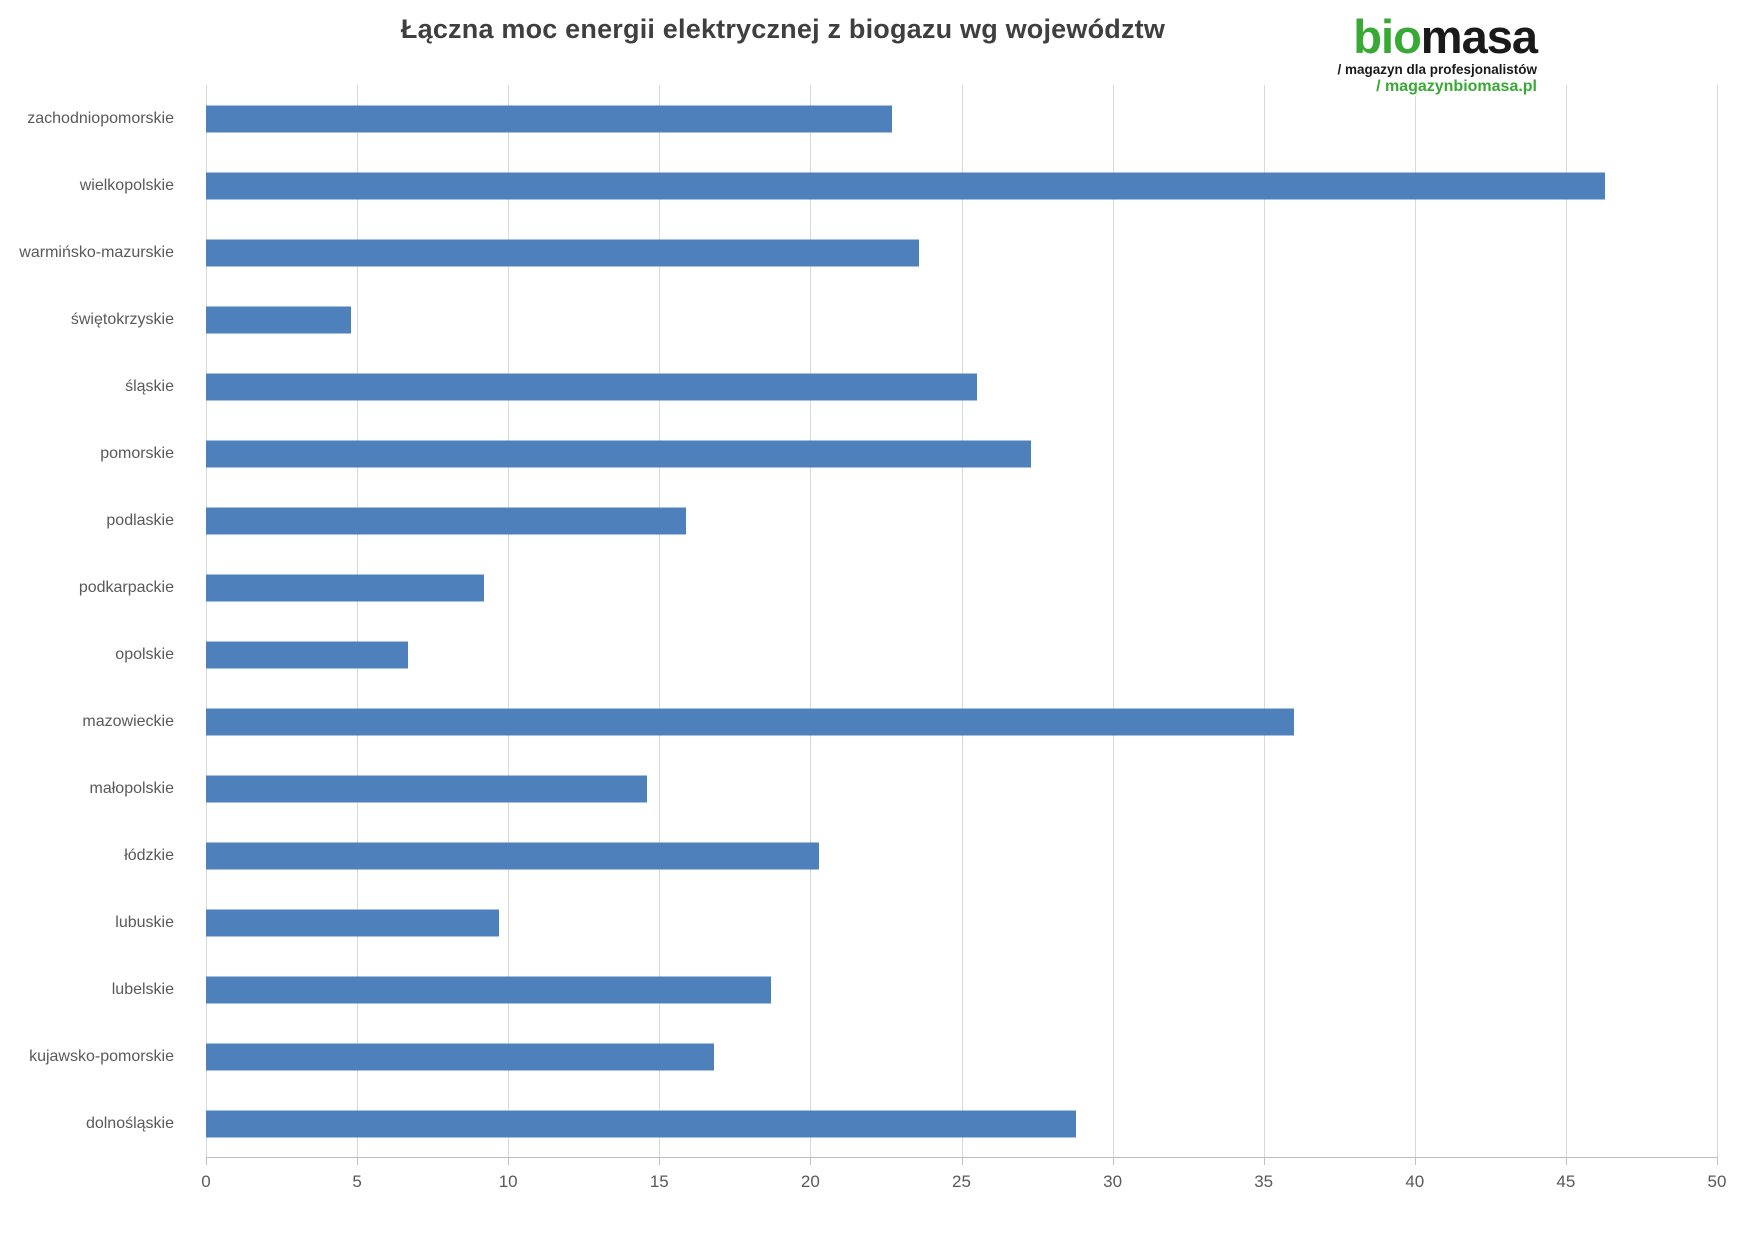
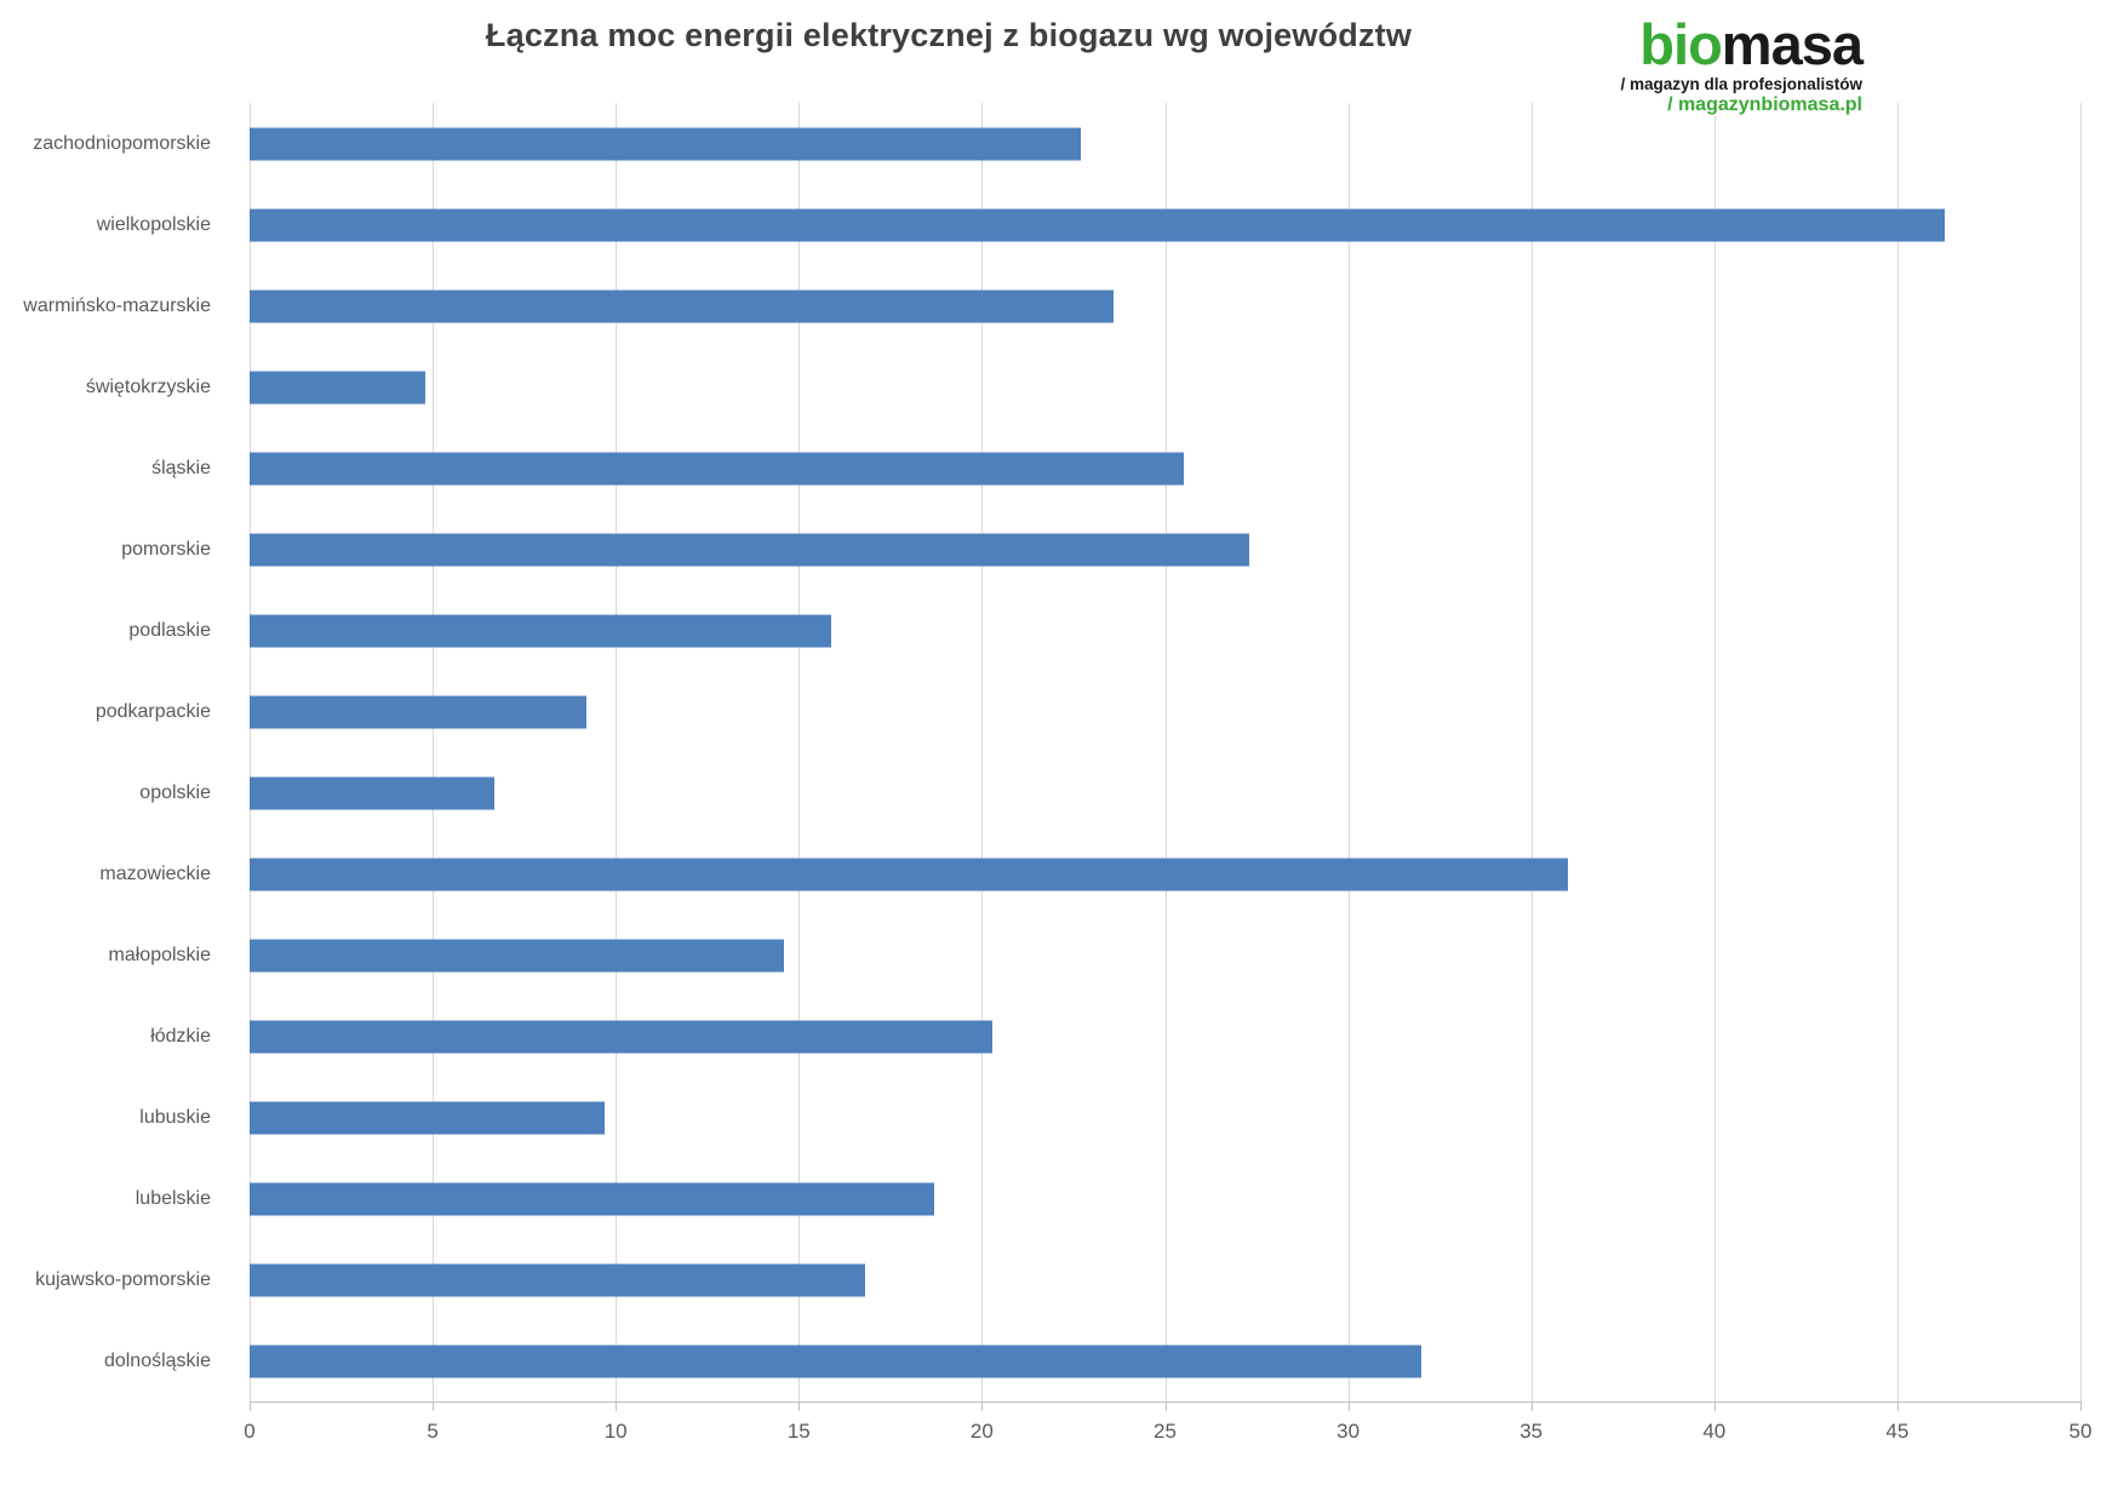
dolnośląskie: 28.8 -> 32.0
